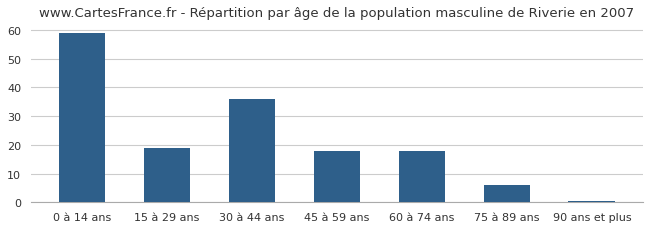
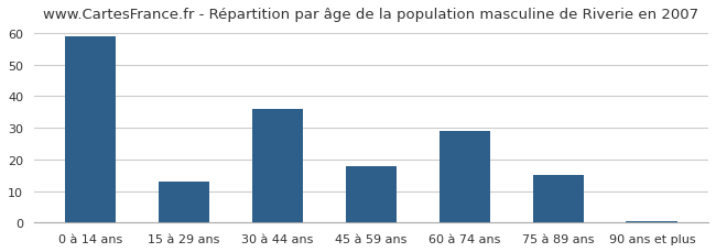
15 à 29 ans: 19.0 -> 13.0
60 à 74 ans: 18.0 -> 29.0
75 à 89 ans: 6.0 -> 15.0
